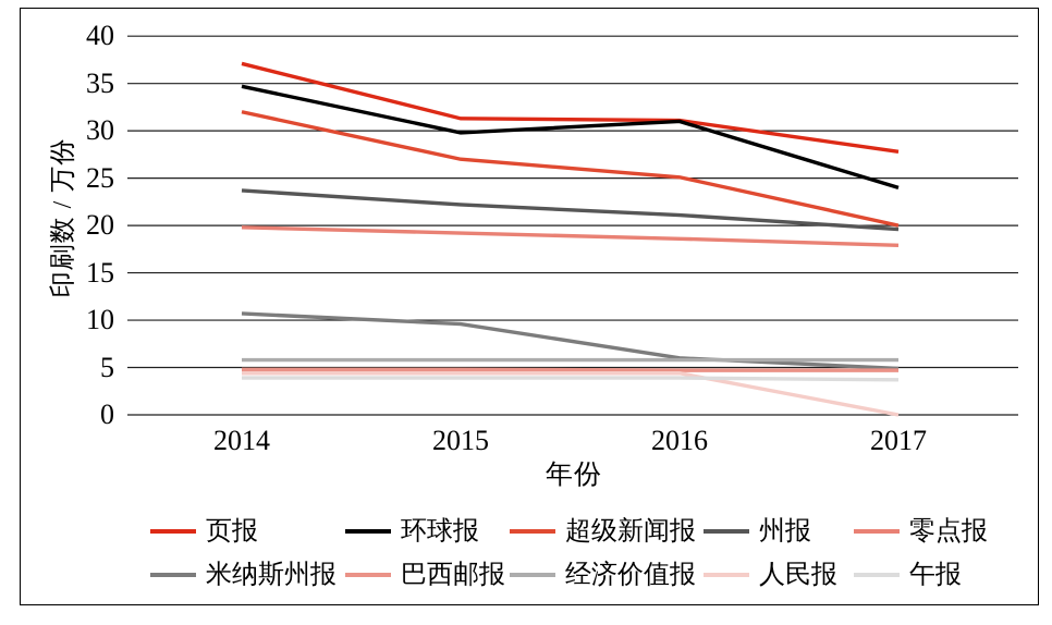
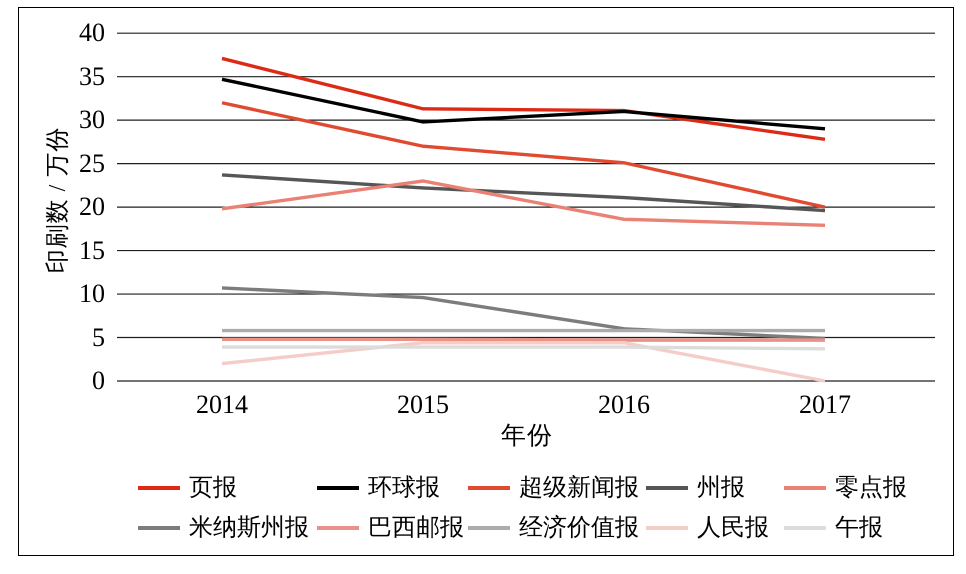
人民报/2014: 4 -> 2
零点报/2015: 19 -> 23
环球报/2017: 24 -> 29
